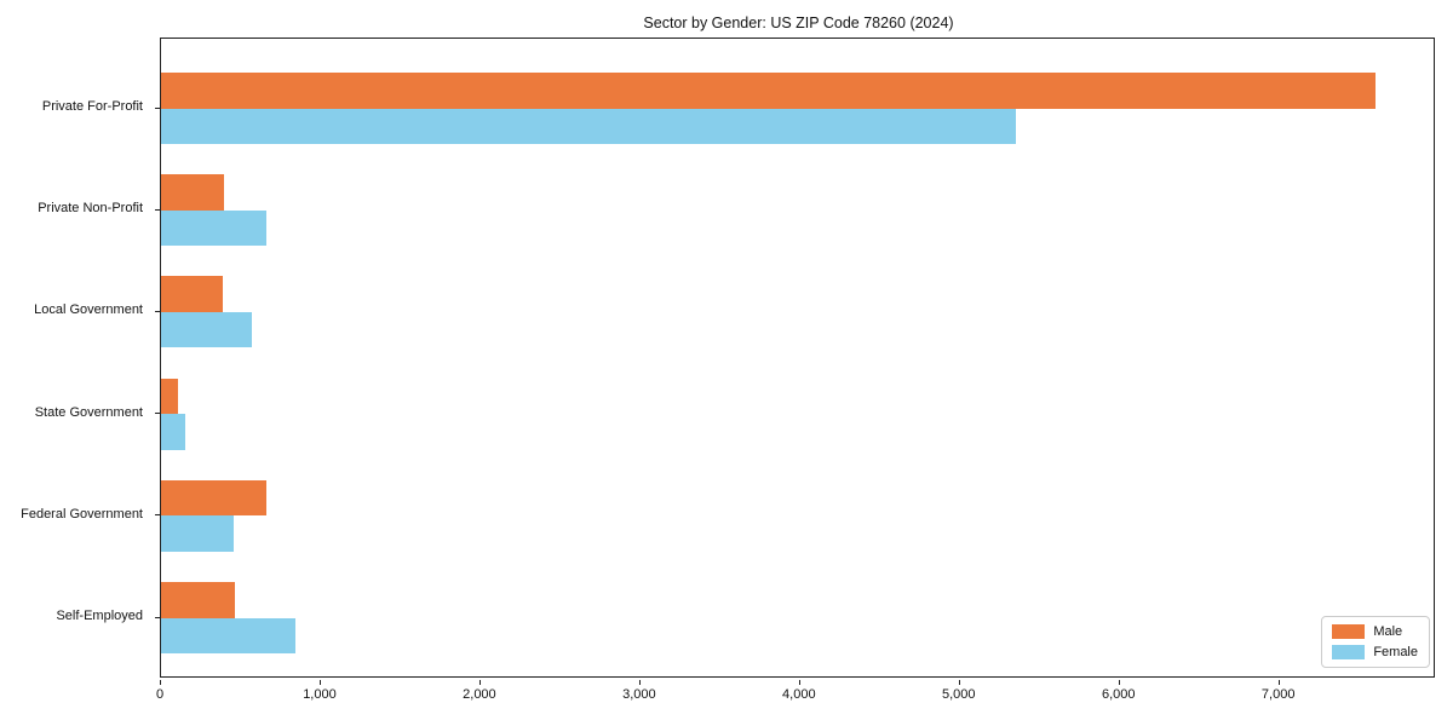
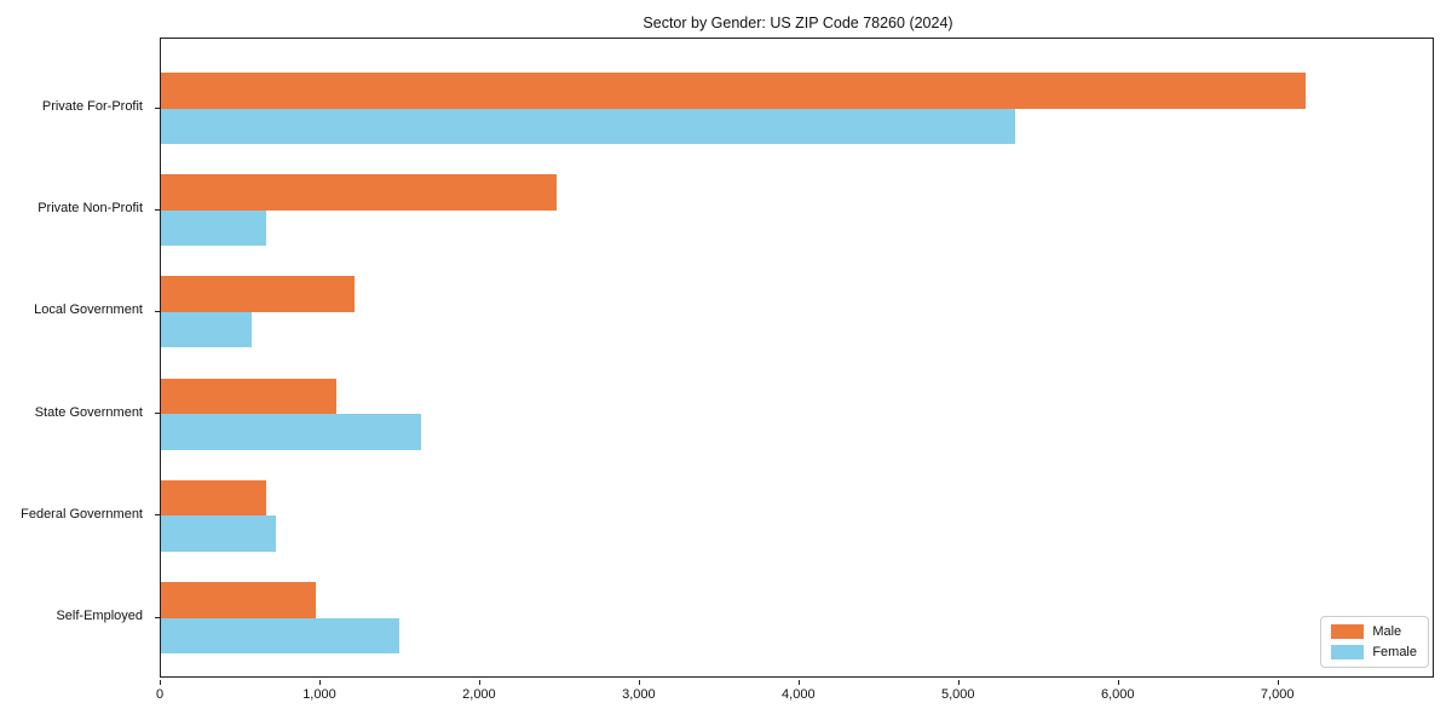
Male/Private For-Profit: 7600 -> 7170
Male/Private Non-Profit: 400 -> 2480
Male/Local Government: 390 -> 1210
Male/State Government: 100 -> 1100
Female/State Government: 150 -> 1630
Female/Federal Government: 460 -> 720
Male/Self-Employed: 460 -> 970
Female/Self-Employed: 840 -> 1490
